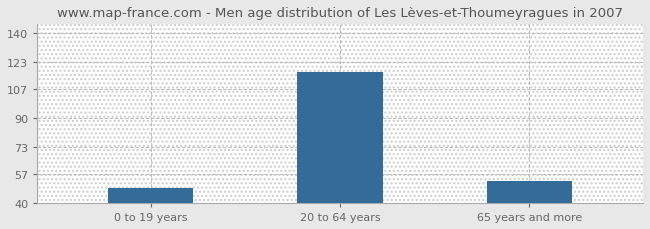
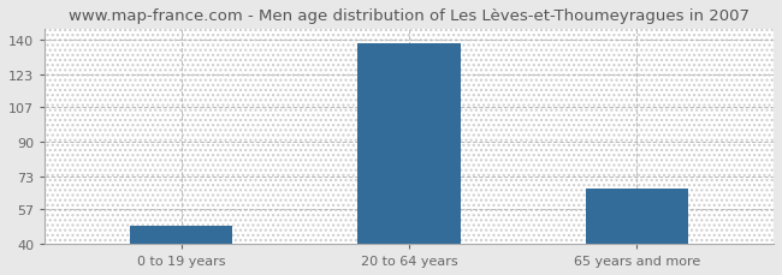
20 to 64 years: 117 -> 138
65 years and more: 53 -> 67
